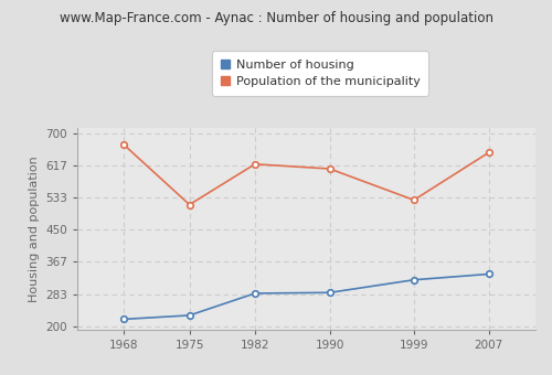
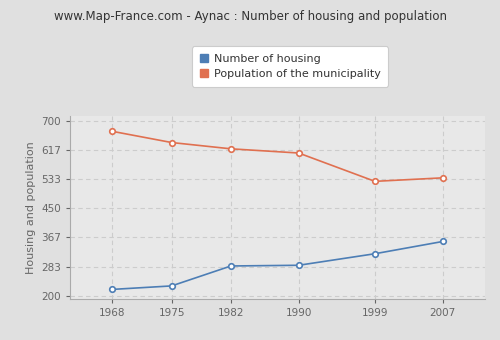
Population of the municipality/1975: 515 -> 638
Number of housing/2007: 335 -> 355
Population of the municipality/2007: 650 -> 537
